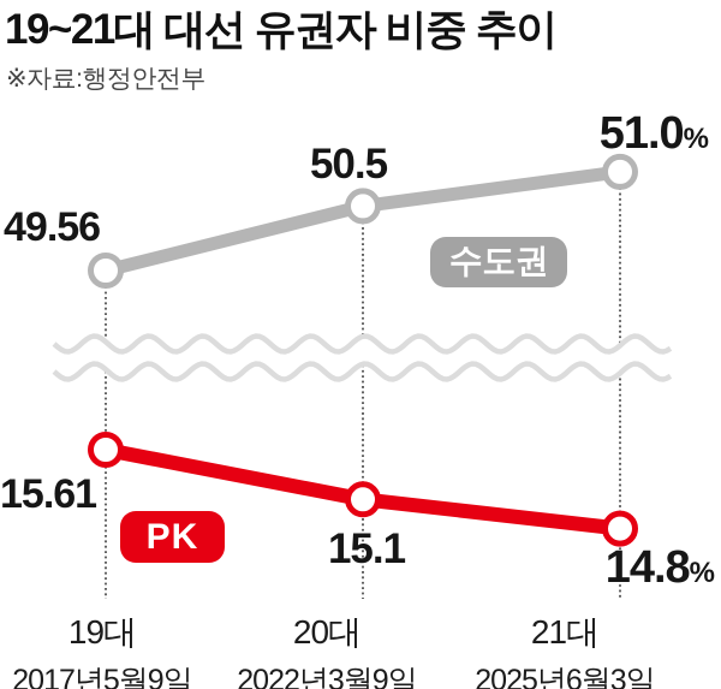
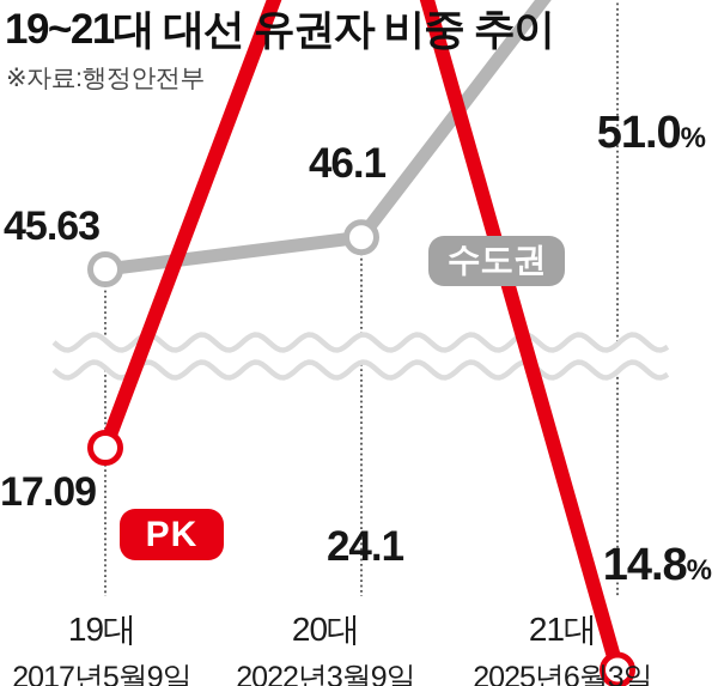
수도권/19대: 49.56 -> 45.63
PK/19대: 15.61 -> 17.09
수도권/20대: 50.5 -> 46.1
PK/20대: 15.1 -> 24.1
